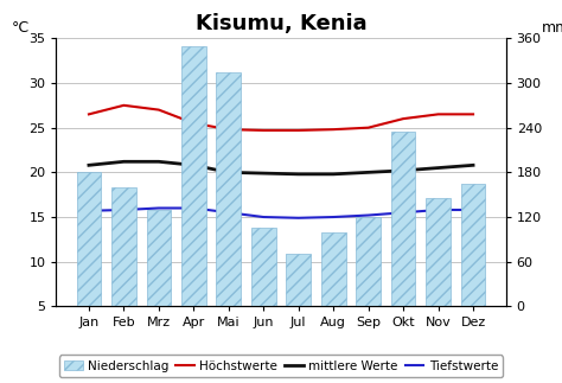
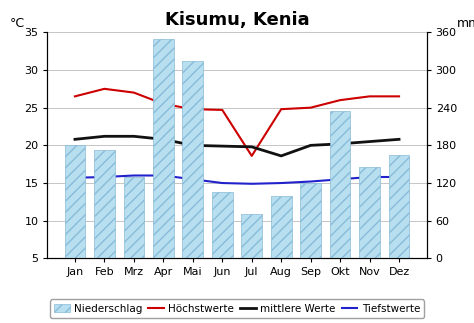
Niederschlag/Feb: 160 -> 172
Höchstwerte/Jul: 24.7 -> 18.6
mittlere Werte/Aug: 19.8 -> 18.6
